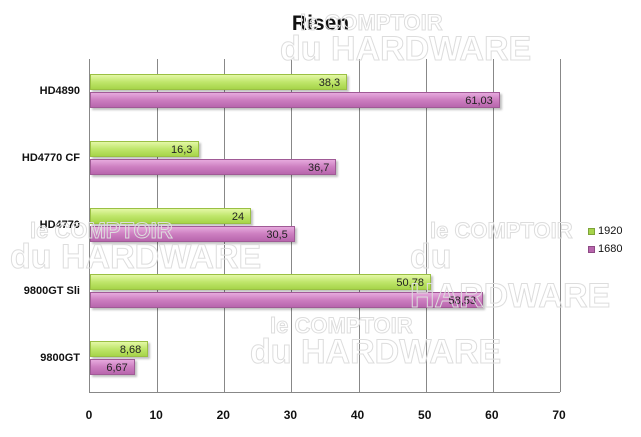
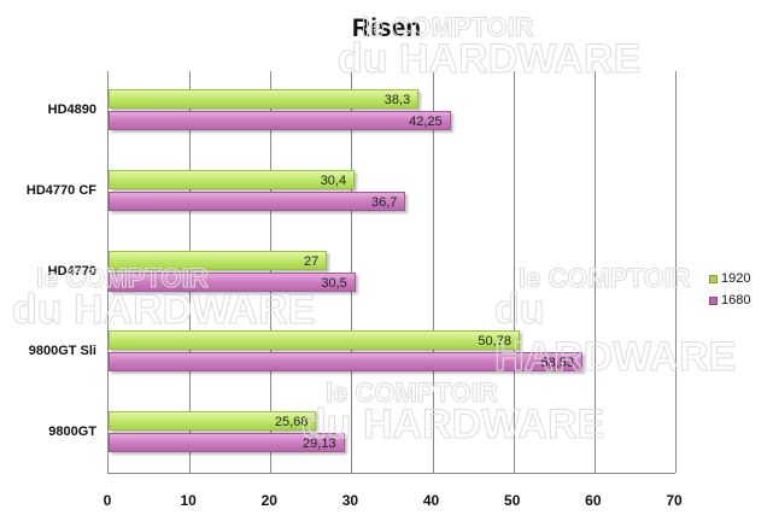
1680/HD4890: 61,03 -> 42,25
1920/HD4770 CF: 16,3 -> 30,4
1920/HD4770: 24 -> 27
1920/9800GT: 8,68 -> 25,68
1680/9800GT: 6,67 -> 29,13
